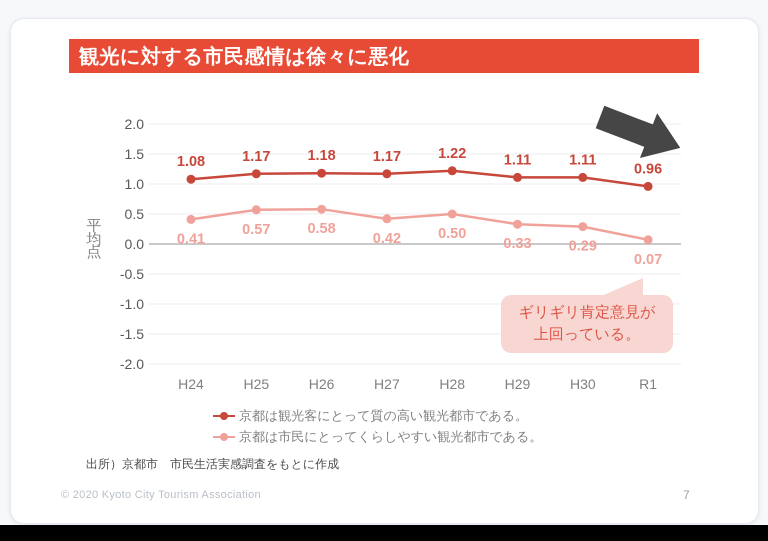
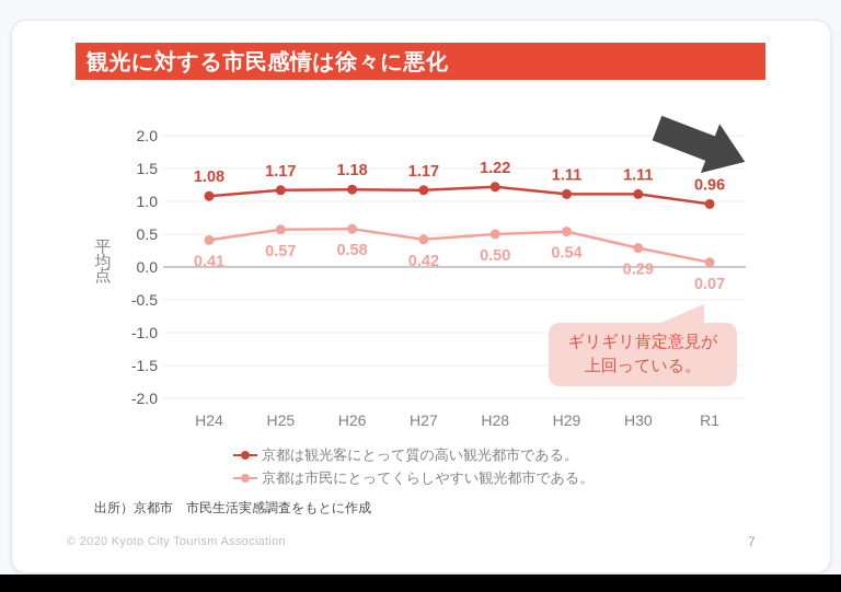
京都は市民にとってくらしやすい観光都市である。/H29: 0.33 -> 0.54
